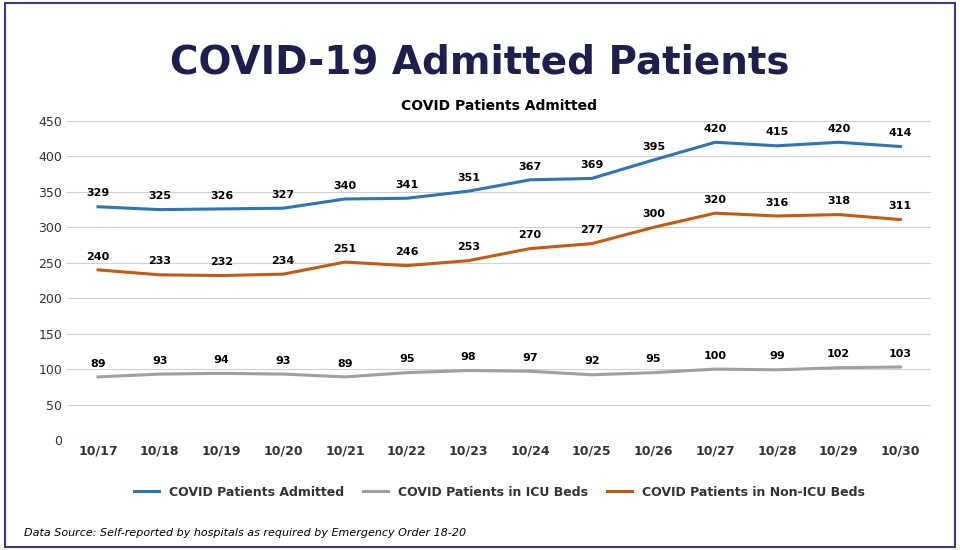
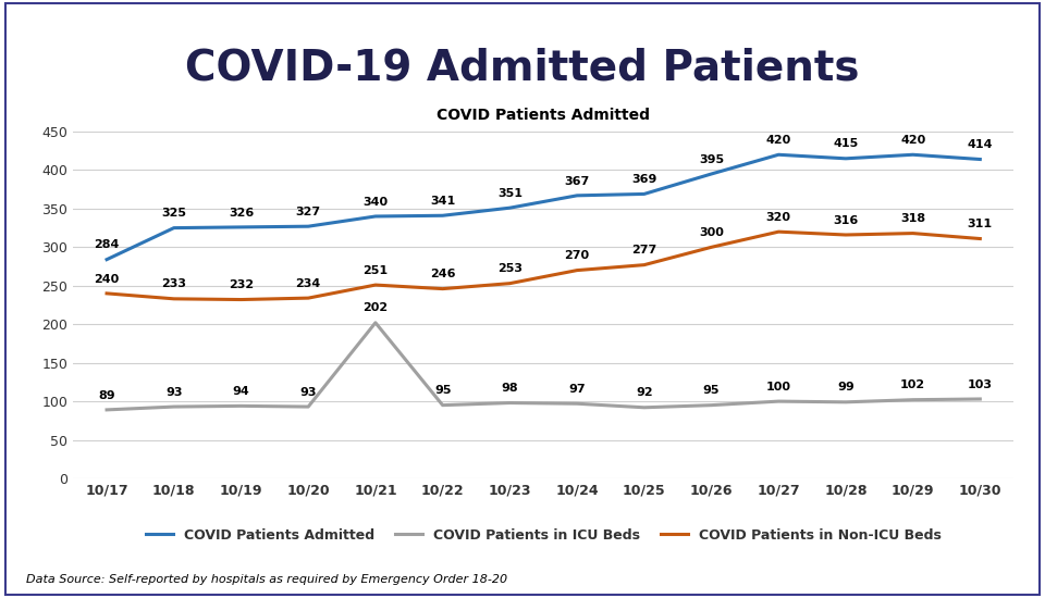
COVID Patients Admitted/10/17: 329 -> 284
COVID Patients in ICU Beds/10/21: 89 -> 202
